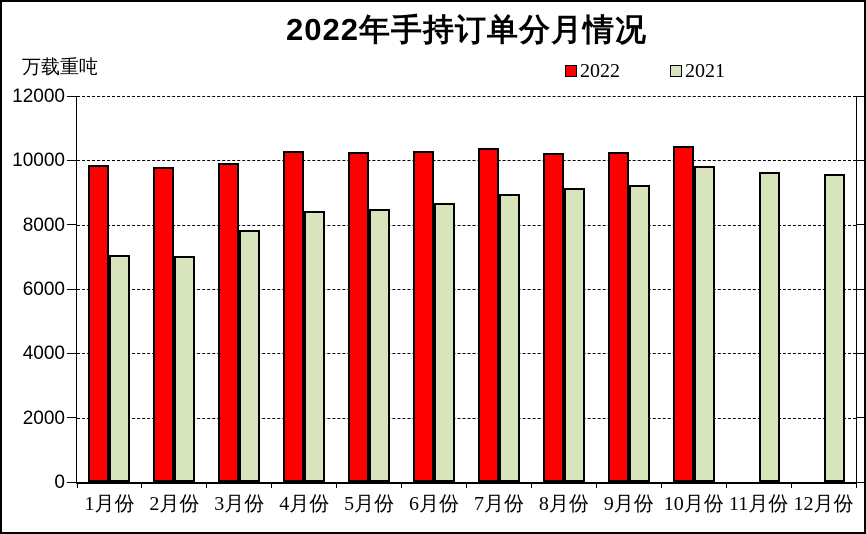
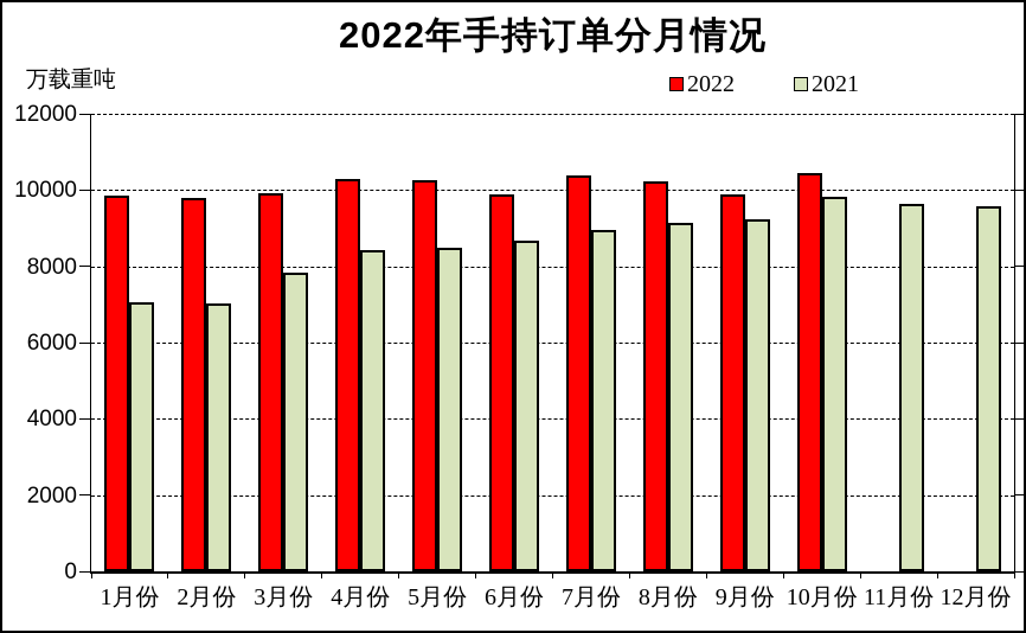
2022/6月份: 10300 -> 9900
2022/9月份: 10300 -> 9900
